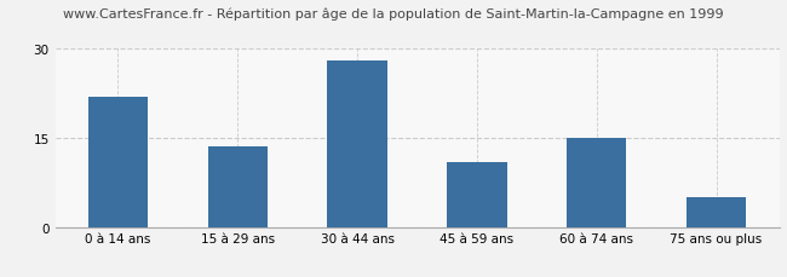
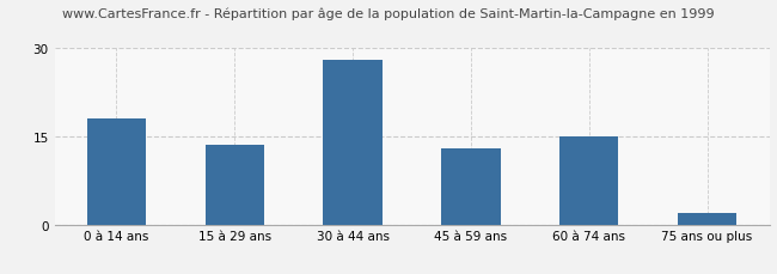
0 à 14 ans: 22.0 -> 18.0
45 à 59 ans: 11.0 -> 13.0
75 ans ou plus: 5.0 -> 2.0
